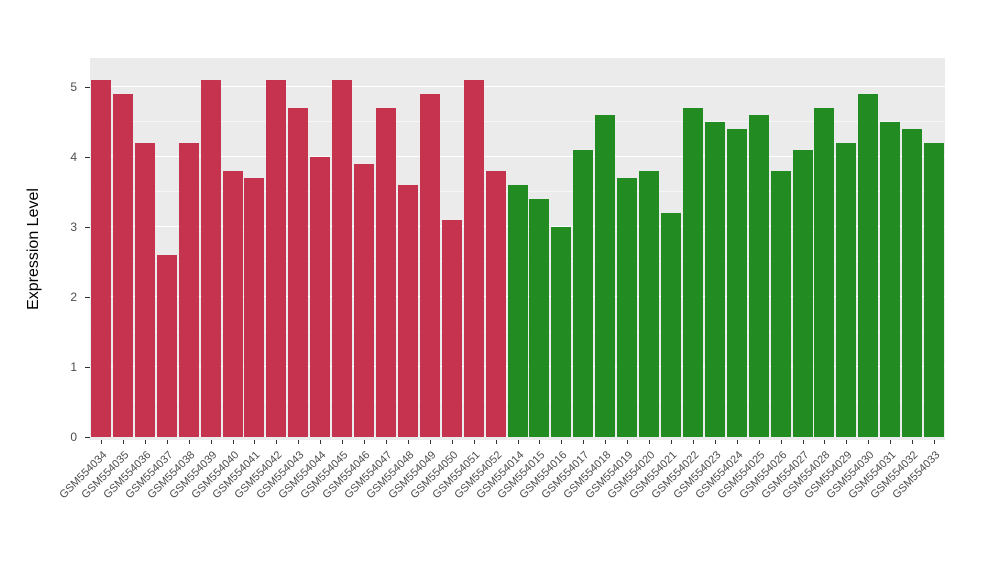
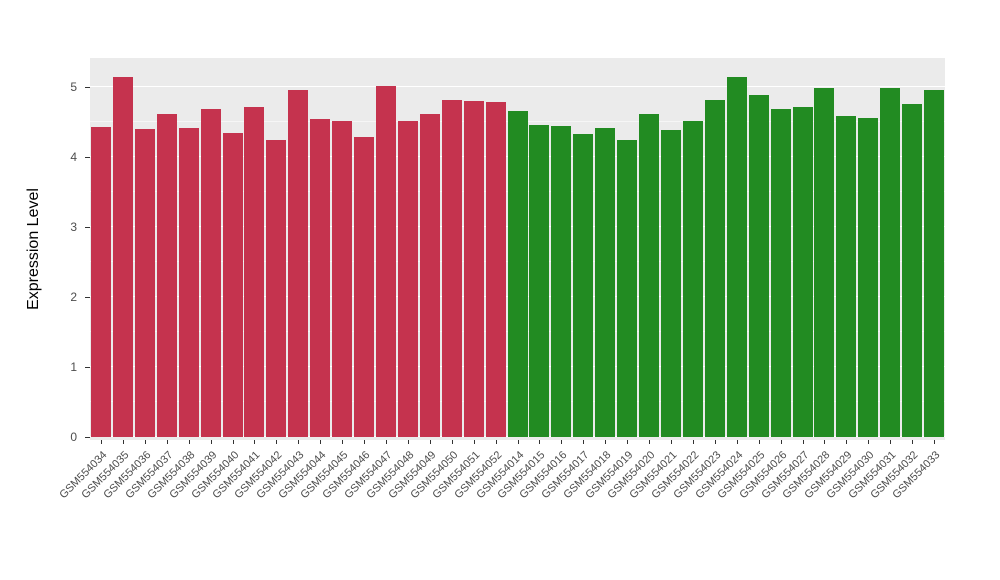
GSM554034: 5.1 -> 4.4
GSM554035: 4.9 -> 5.2
GSM554036: 4.2 -> 4.4
GSM554037: 2.6 -> 4.6
GSM554038: 4.2 -> 4.4
GSM554039: 5.1 -> 4.7
GSM554040: 3.8 -> 4.3
GSM554041: 3.7 -> 4.7
GSM554042: 5.1 -> 4.2
GSM554043: 4.7 -> 5.0
GSM554044: 4.0 -> 4.5
GSM554045: 5.1 -> 4.5
GSM554046: 3.9 -> 4.3
GSM554047: 4.7 -> 5.0
GSM554048: 3.6 -> 4.5
GSM554049: 4.9 -> 4.6
GSM554050: 3.1 -> 4.8
GSM554051: 5.1 -> 4.8
GSM554052: 3.8 -> 4.8
GSM554014: 3.6 -> 4.7
GSM554015: 3.4 -> 4.5
GSM554016: 3.0 -> 4.5
GSM554017: 4.1 -> 4.3
GSM554018: 4.6 -> 4.4
GSM554019: 3.7 -> 4.2
GSM554020: 3.8 -> 4.6
GSM554021: 3.2 -> 4.4
GSM554022: 4.7 -> 4.5
GSM554023: 4.5 -> 4.8
GSM554024: 4.4 -> 5.2
GSM554025: 4.6 -> 4.9
GSM554026: 3.8 -> 4.7
GSM554027: 4.1 -> 4.7
GSM554028: 4.7 -> 5.0
GSM554029: 4.2 -> 4.6
GSM554030: 4.9 -> 4.6
GSM554031: 4.5 -> 5.0
GSM554032: 4.4 -> 4.8
GSM554033: 4.2 -> 5.0
